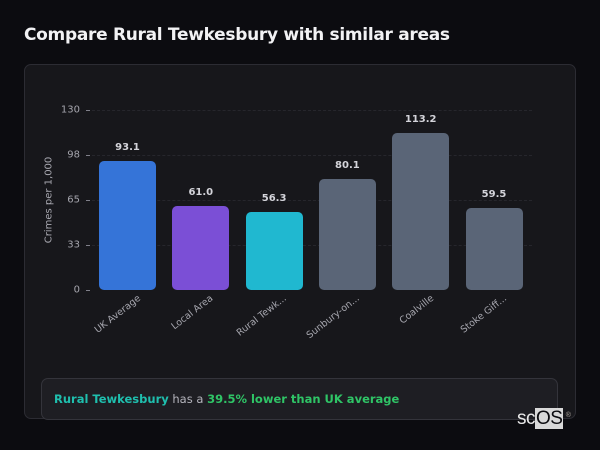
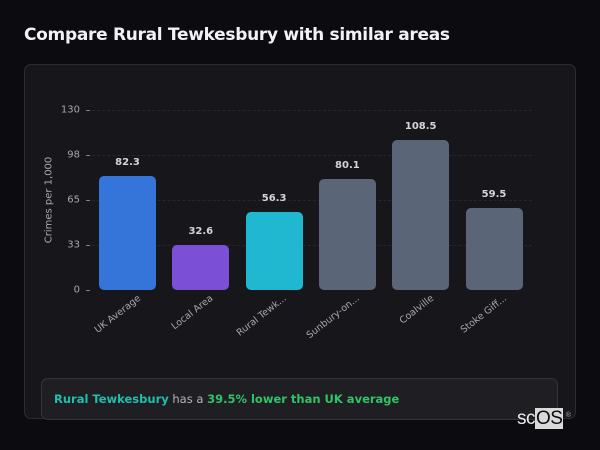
UK Average: 93.1 -> 82.3
Local Area: 61.0 -> 32.6
Coalville: 113.2 -> 108.5
